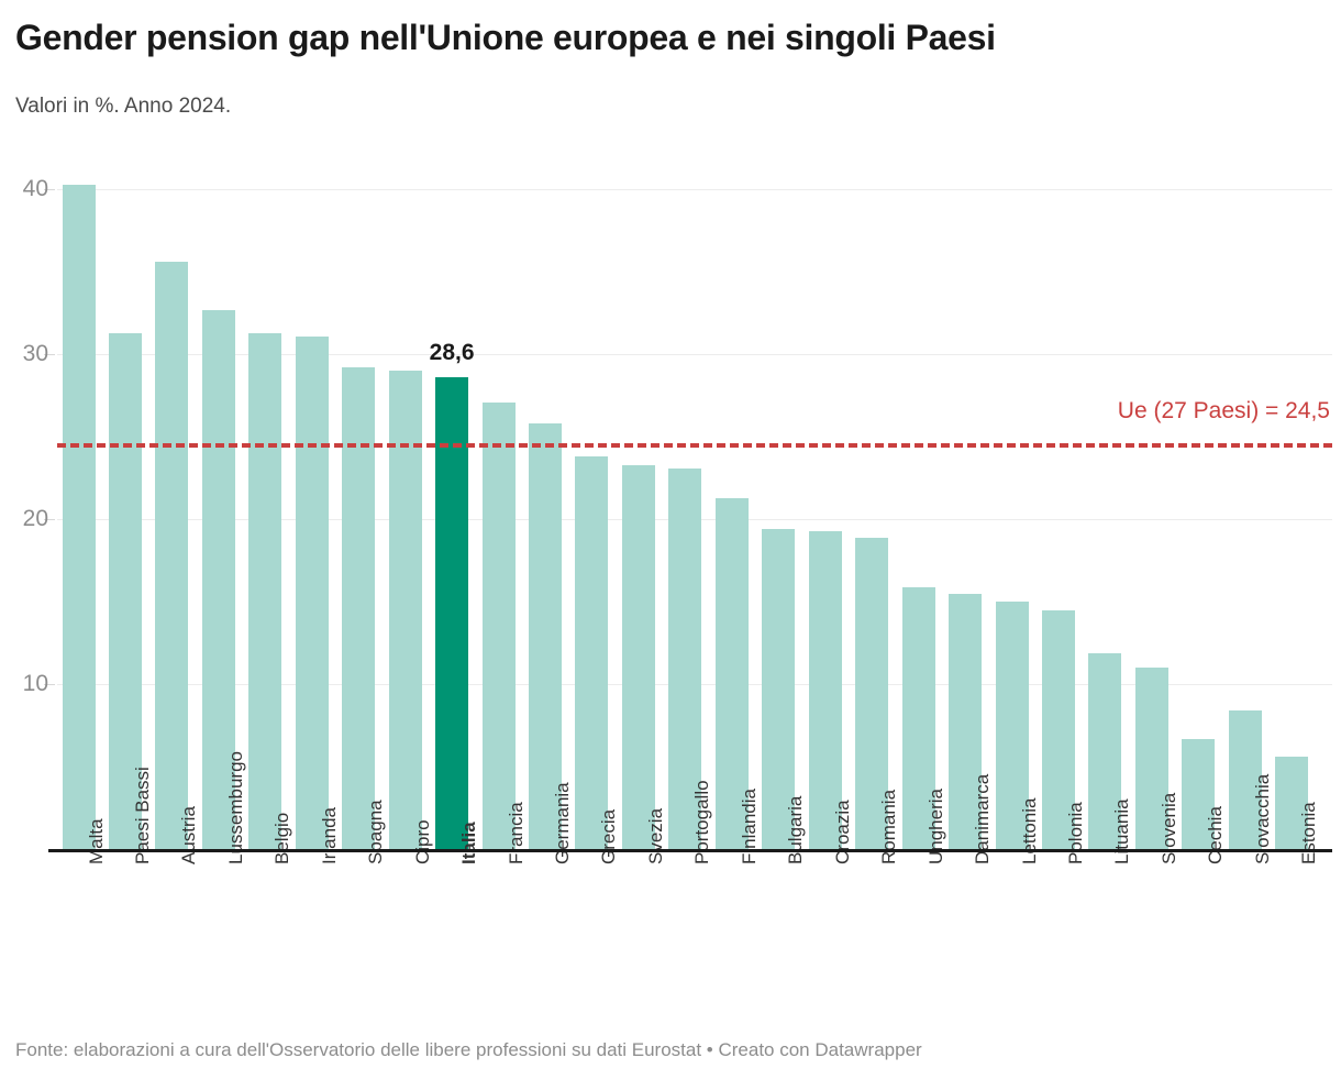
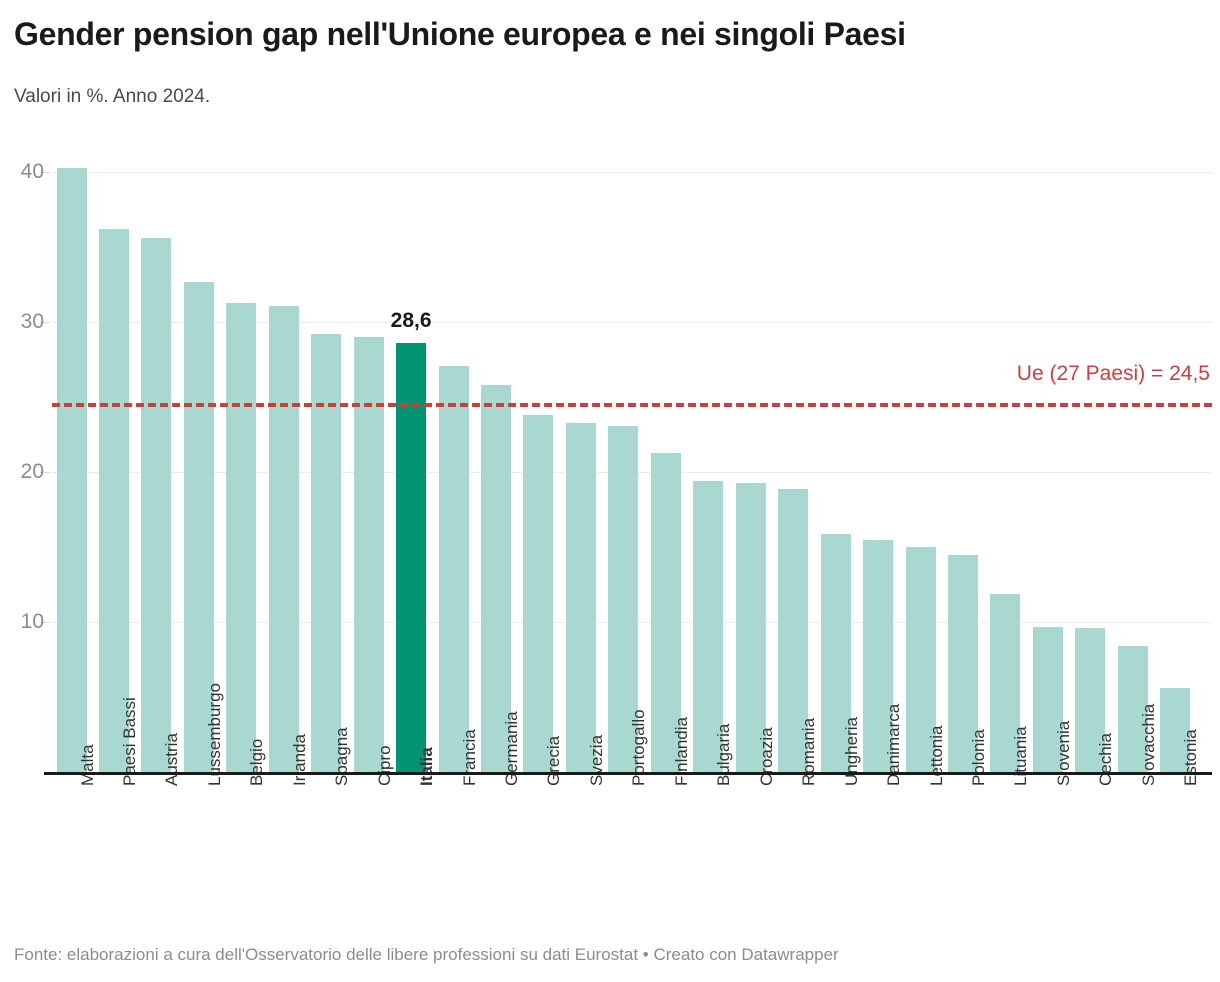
Paesi Bassi: 31.3 -> 36.2
Slovenia: 11.0 -> 9.7
Cechia: 6.7 -> 9.6
